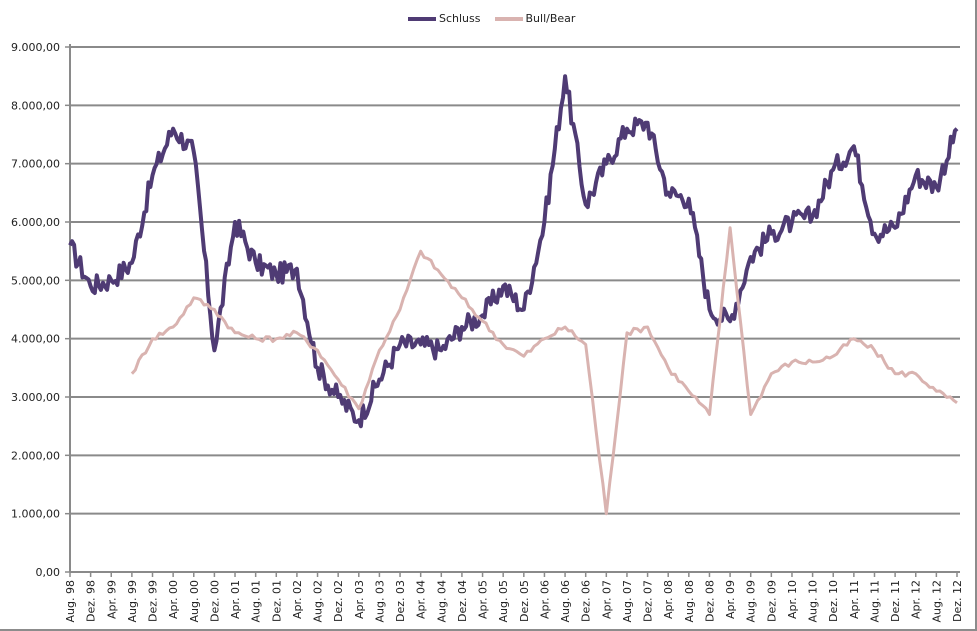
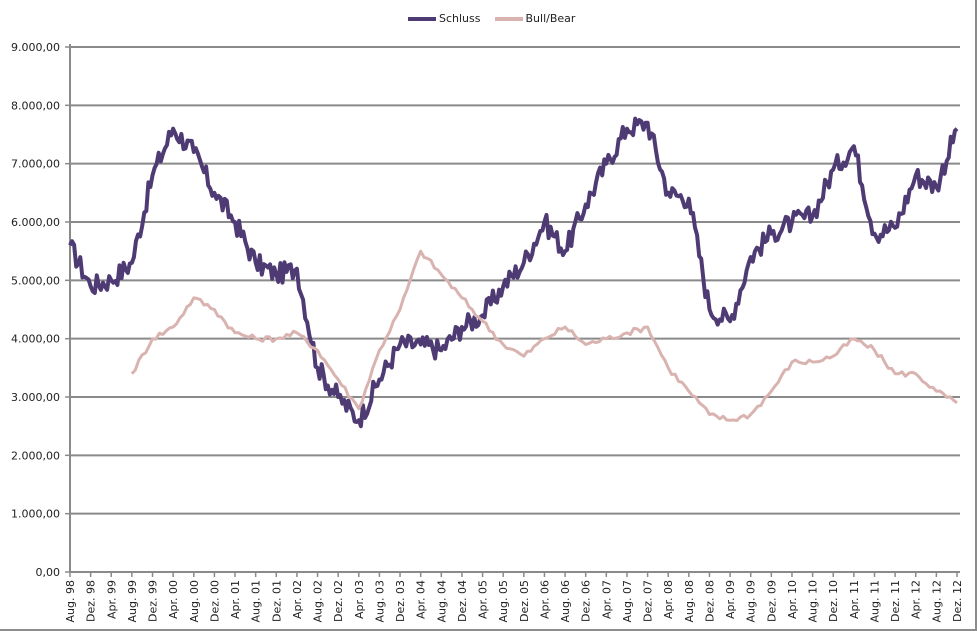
Schluss/Dez. 00: 3800 -> 6500
Schluss/Dez. 05: 4500 -> 5300
Schluss/Aug. 06: 8500 -> 5500
Bull/Bear/Apr. 07: 1000 -> 4000
Bull/Bear/Apr. 09: 5900 -> 2600
Bull/Bear/Dez. 09: 3400 -> 3100
